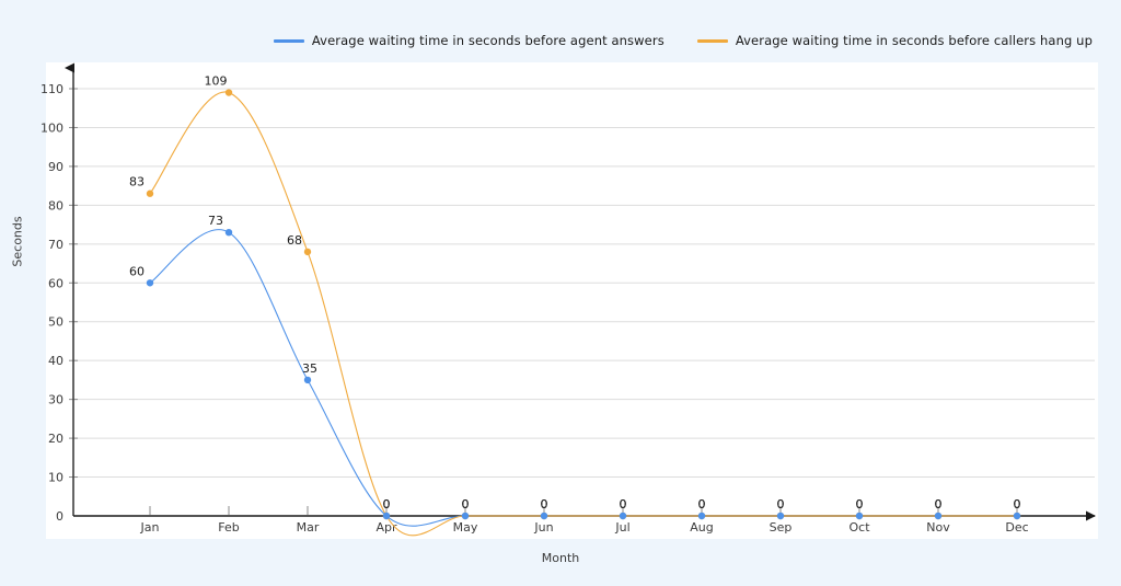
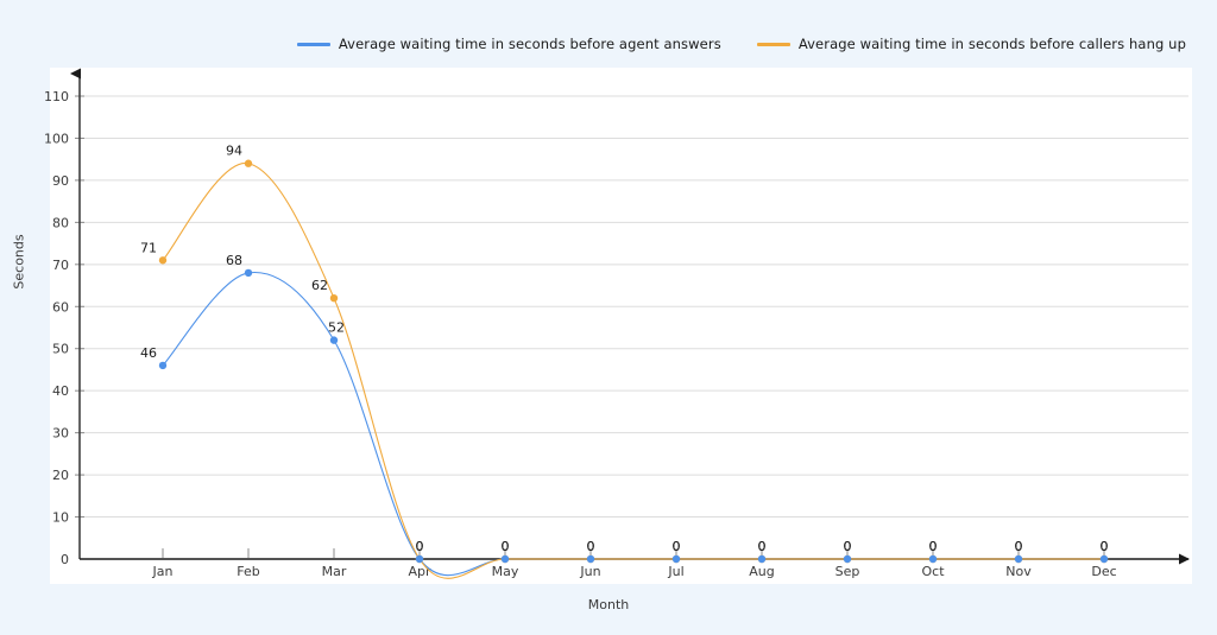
Average waiting time in seconds before agent answers/Jan: 60 -> 46
Average waiting time in seconds before callers hang up/Jan: 83 -> 71
Average waiting time in seconds before agent answers/Feb: 73 -> 68
Average waiting time in seconds before callers hang up/Feb: 109 -> 94
Average waiting time in seconds before agent answers/Mar: 35 -> 52
Average waiting time in seconds before callers hang up/Mar: 68 -> 62
